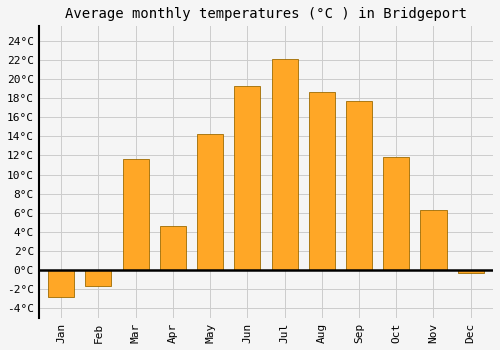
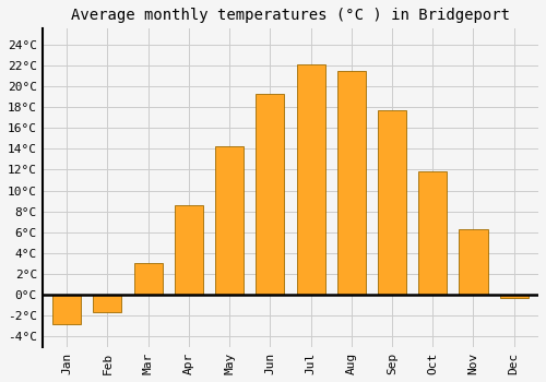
Mar: 11.6°C -> 3.0°C
Apr: 4.6°C -> 8.6°C
Aug: 18.6°C -> 21.4°C
